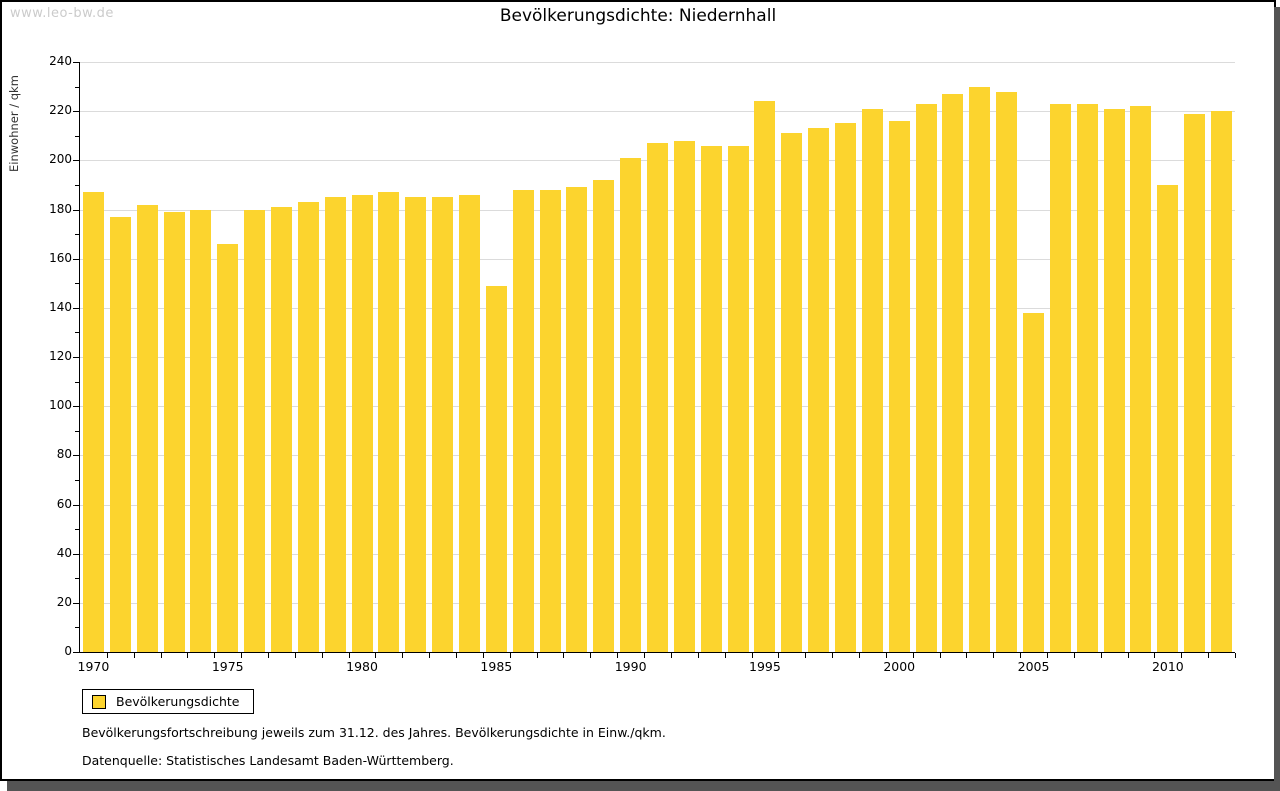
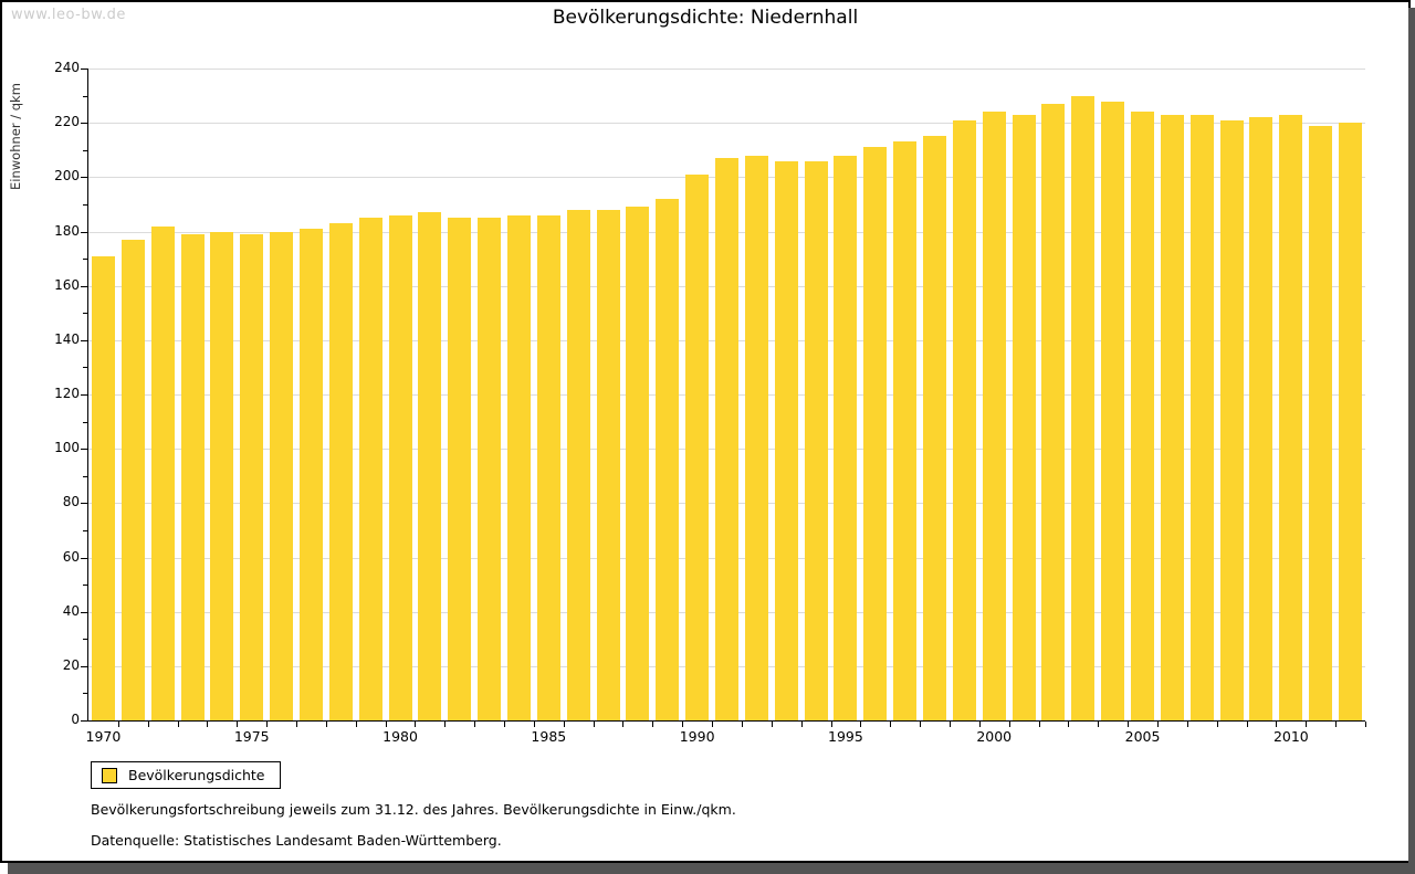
1970: 187 -> 171
1975: 166 -> 179
1985: 149 -> 186
1995: 224 -> 208
2000: 216 -> 224
2005: 138 -> 224
2010: 190 -> 223
